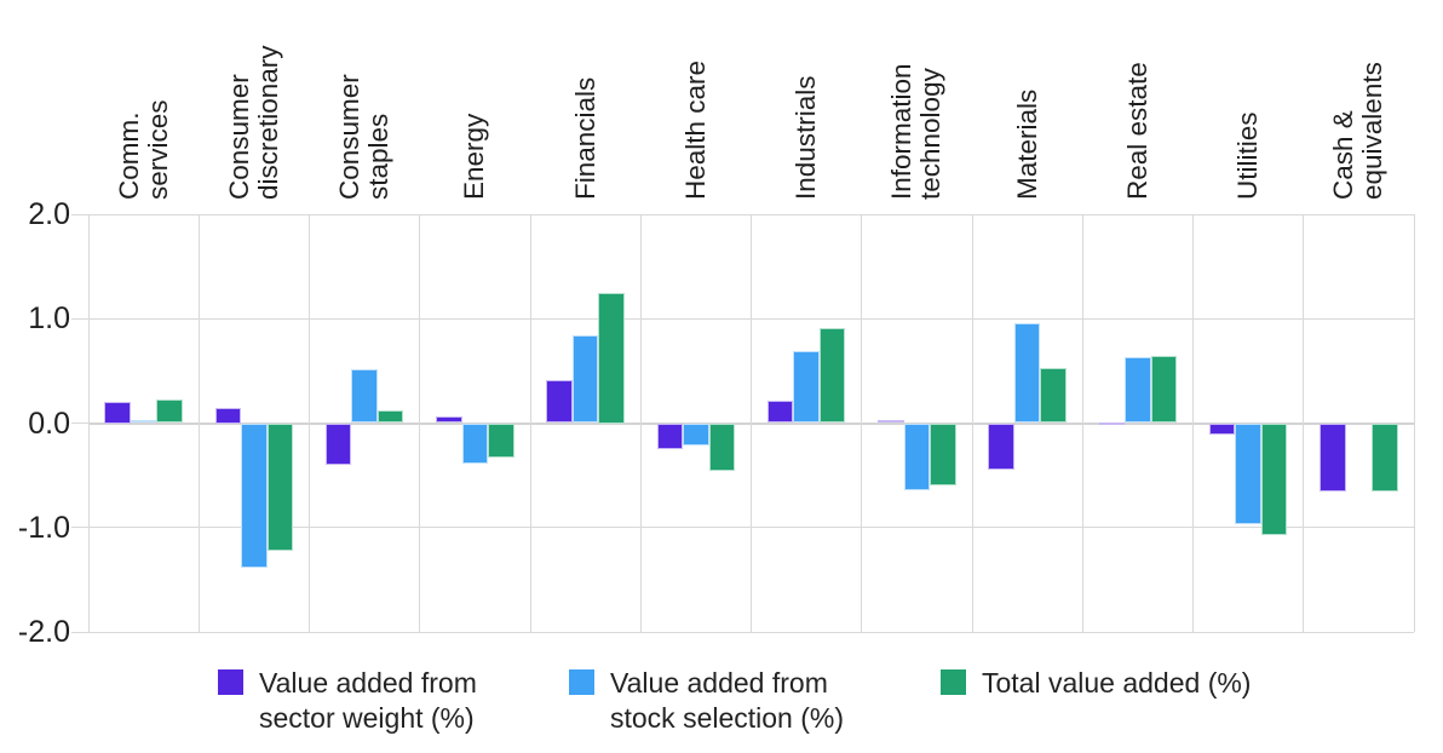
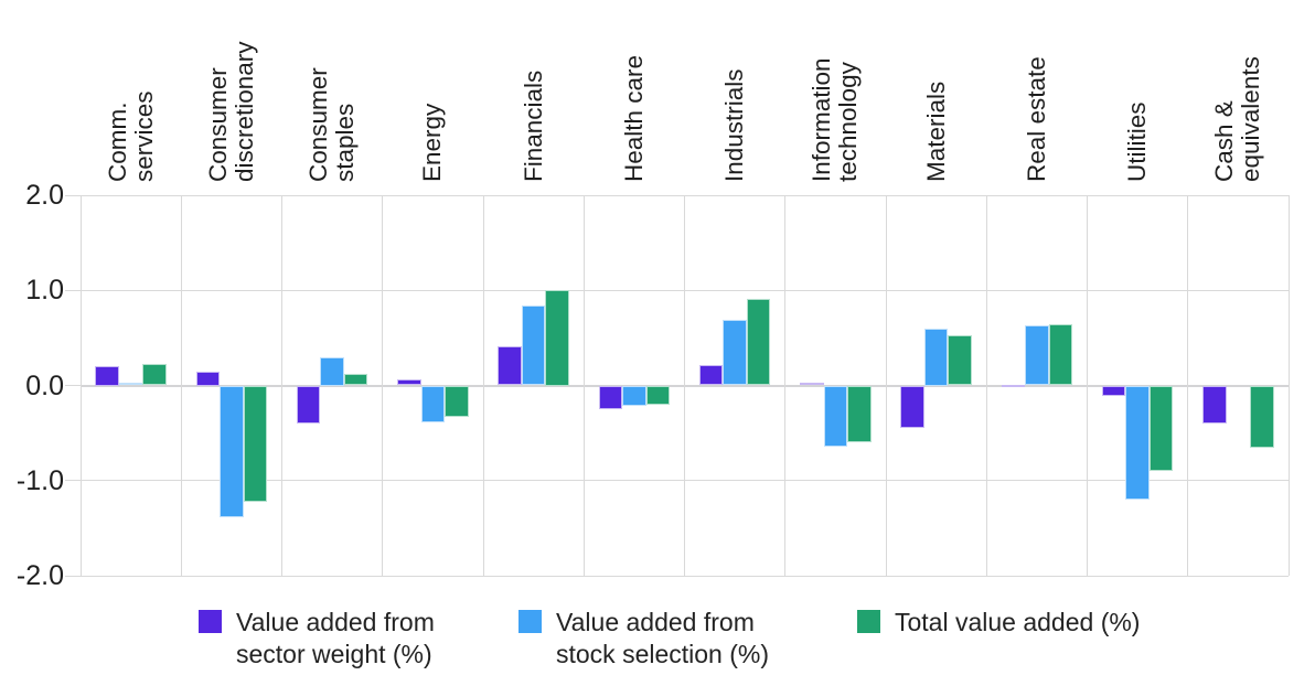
Value added from stock selection (%)/Consumer staples: 0.5 -> 0.3
Total value added (%)/Financials: 1.2 -> 1.0
Total value added (%)/Health care: -0.5 -> -0.2
Value added from stock selection (%)/Materials: 1.0 -> 0.6
Value added from stock selection (%)/Utilities: -1.0 -> -1.2
Total value added (%)/Utilities: -1.1 -> -0.9
Value added from sector weight (%)/Cash & equivalents: -0.7 -> -0.4
